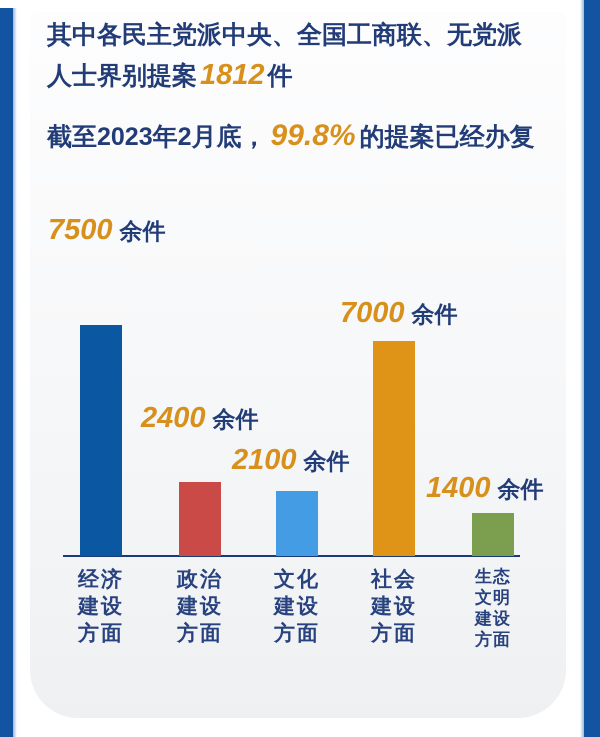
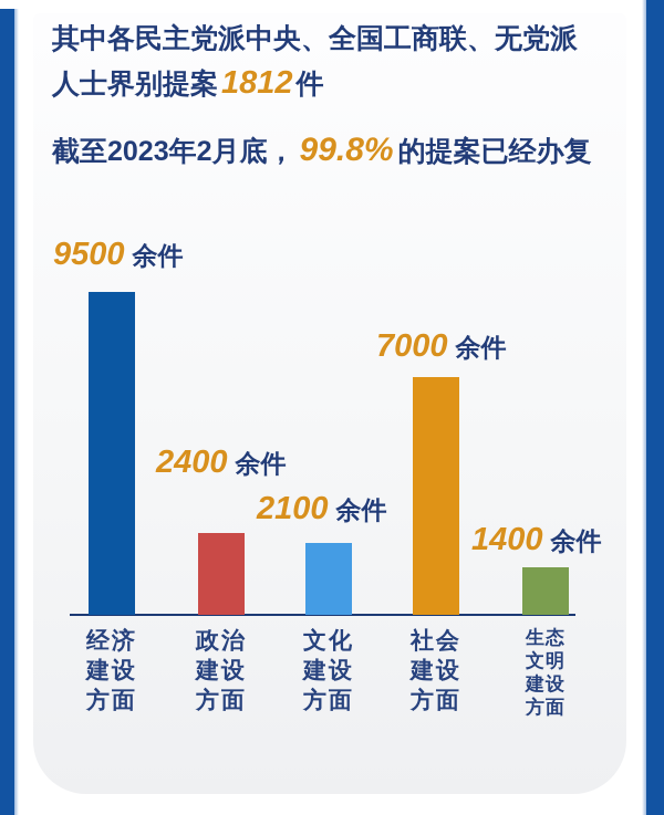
经济建设方面: 7500 -> 9500
